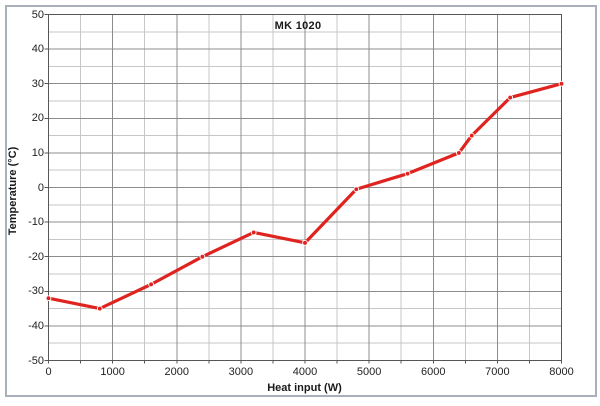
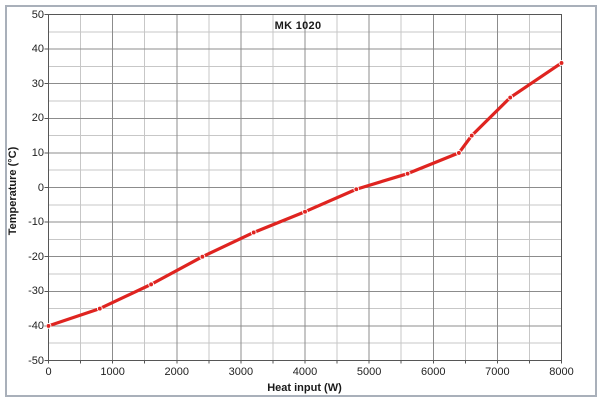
0: -32 -> -40
4000: -16 -> -7
8000: 30 -> 36
